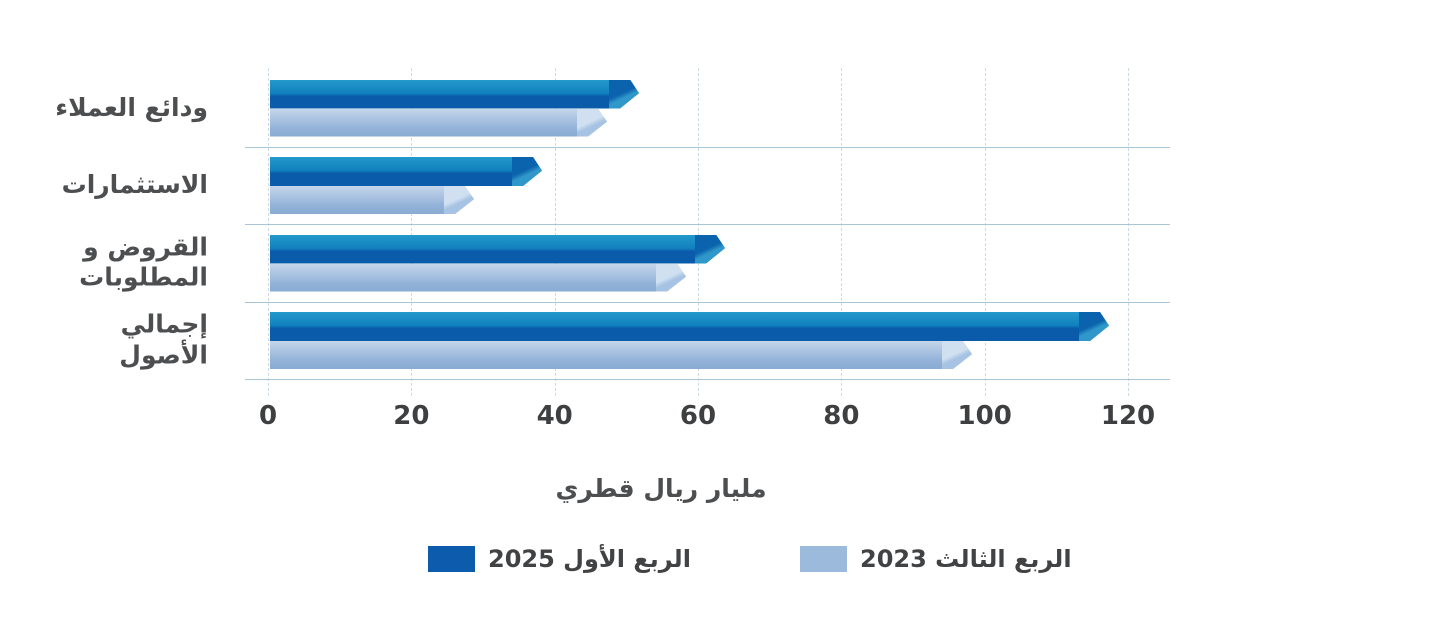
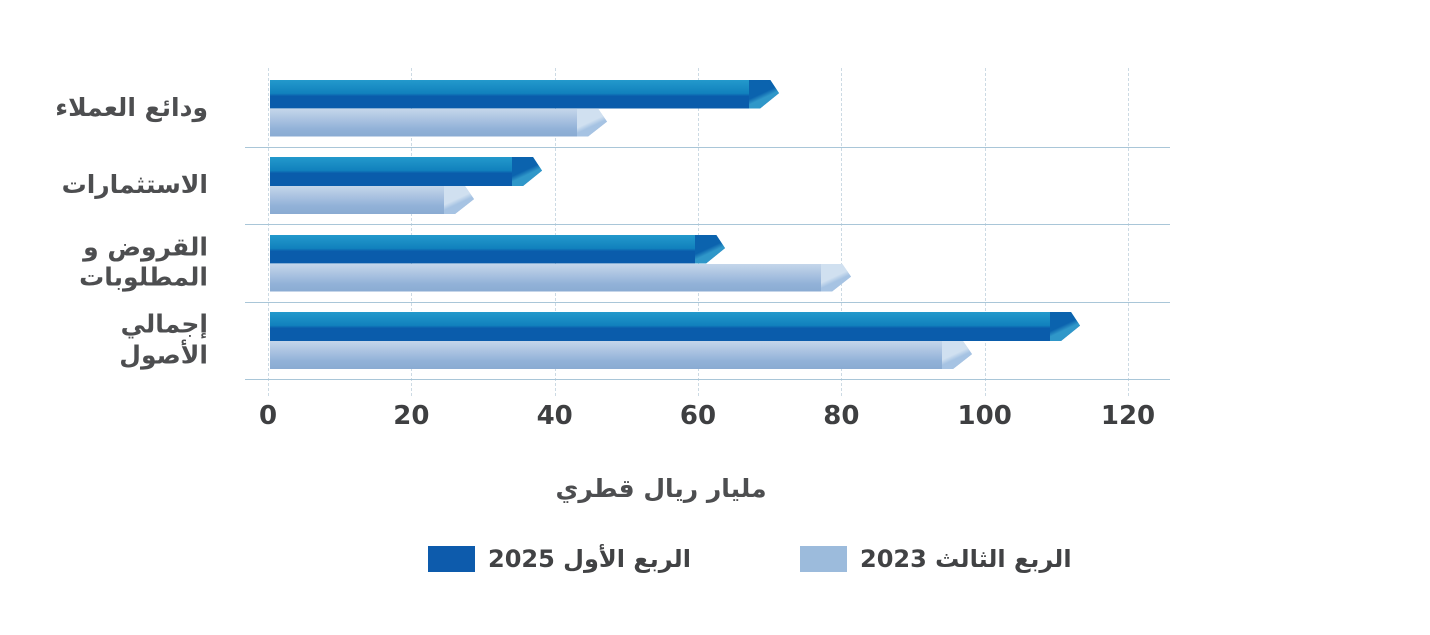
الربع الأول 2025/ودائع العملاء: 52 -> 71
الربع الثالث 2023/القروض و المطلوبات: 58 -> 81
الربع الأول 2025/إجمالي الأصول: 117 -> 113
